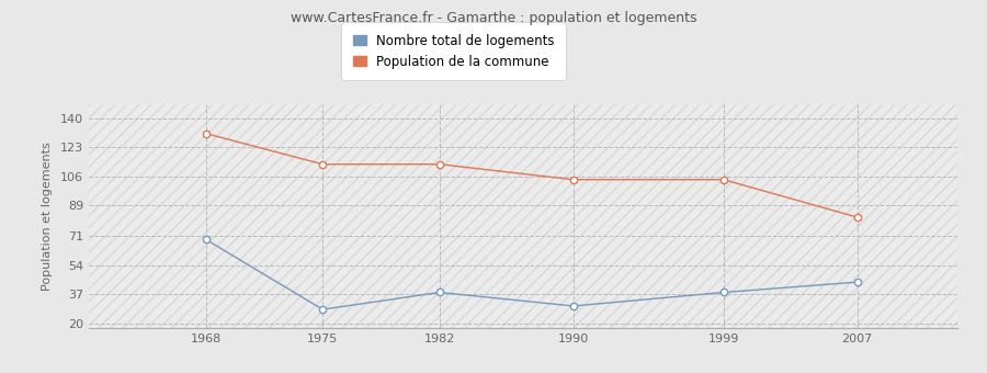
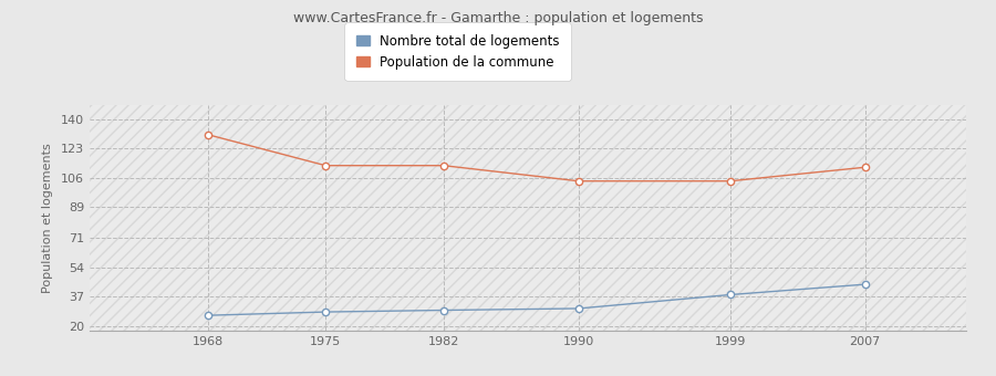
Nombre total de logements/1968: 69 -> 26
Nombre total de logements/1982: 38 -> 29
Population de la commune/2007: 82 -> 112
